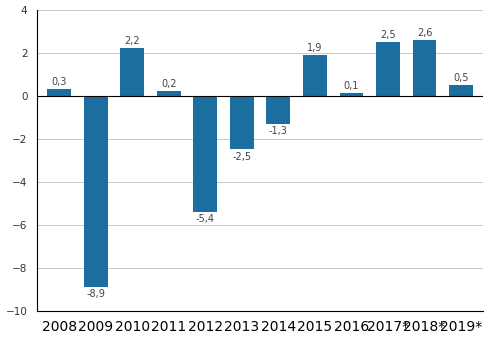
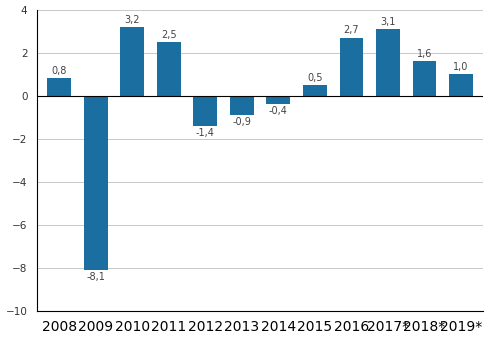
2008: 0,3 -> 0,8
2009: -8,9 -> -8,1
2010: 2,2 -> 3,2
2011: 0,2 -> 2,5
2012: -5,4 -> -1,4
2013: -2,5 -> -0,9
2014: -1,3 -> -0,4
2015: 1,9 -> 0,5
2016: 0,1 -> 2,7
2017*: 2,5 -> 3,1
2018*: 2,6 -> 1,6
2019*: 0,5 -> 1,0
